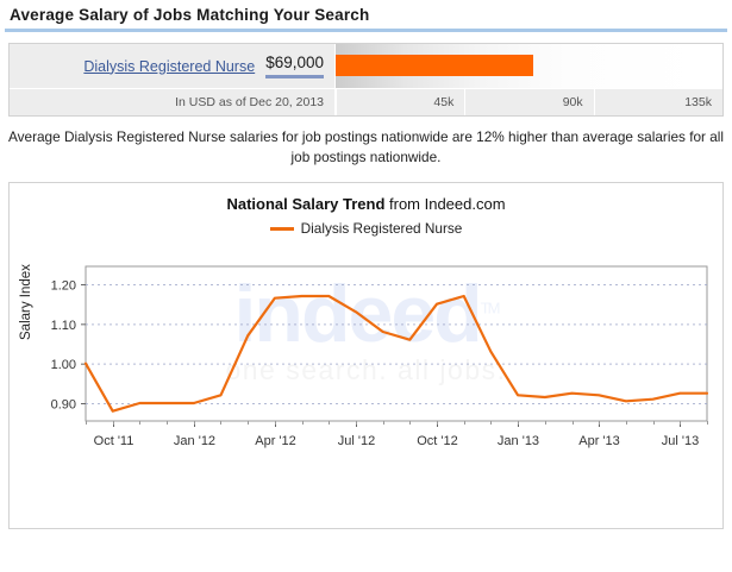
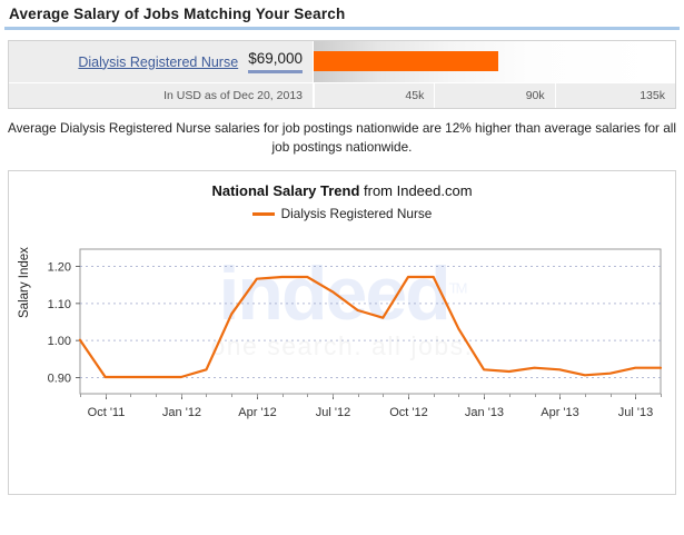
Oct '11: 0.88 -> 0.90
Oct '12: 1.15 -> 1.17
